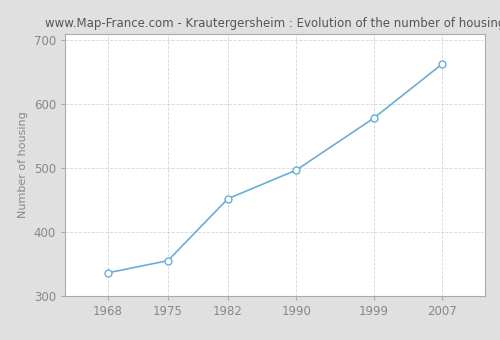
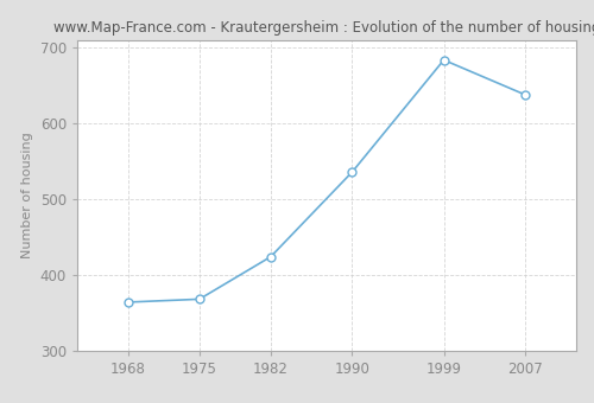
1968: 336 -> 364
1975: 355 -> 368
1982: 452 -> 424
1990: 497 -> 536
1999: 578 -> 684
2007: 663 -> 638
